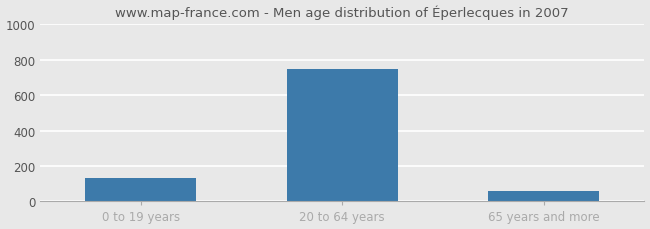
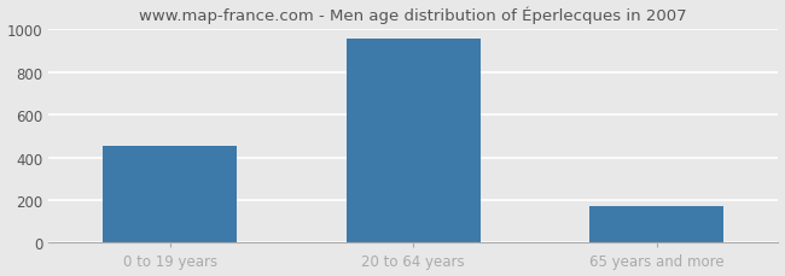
0 to 19 years: 130 -> 460
20 to 64 years: 750 -> 960
65 years and more: 60 -> 170
